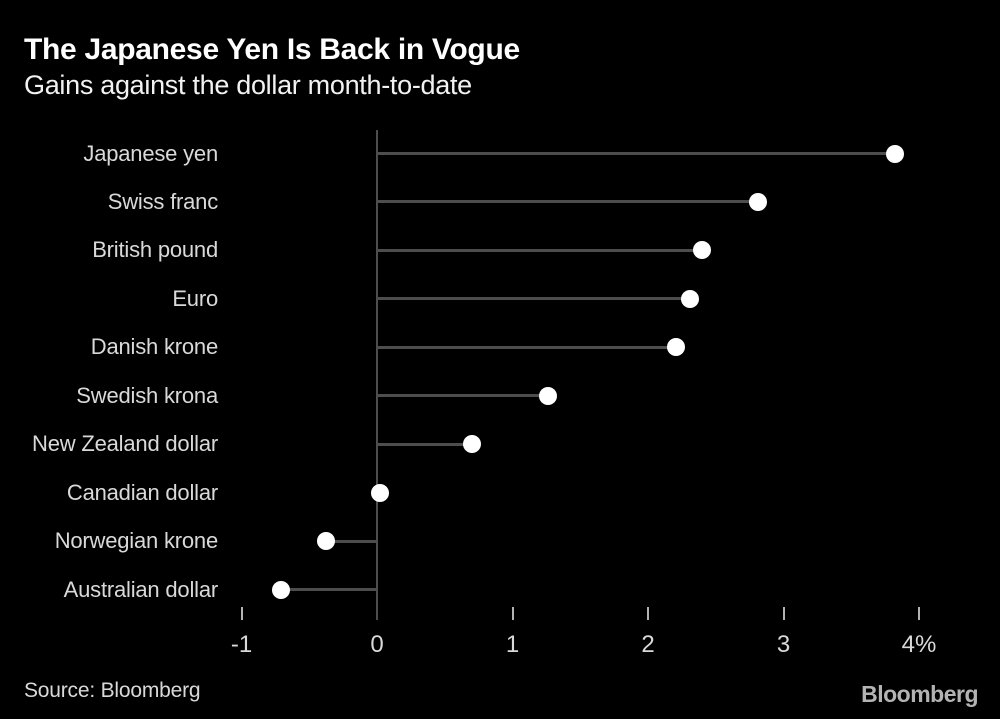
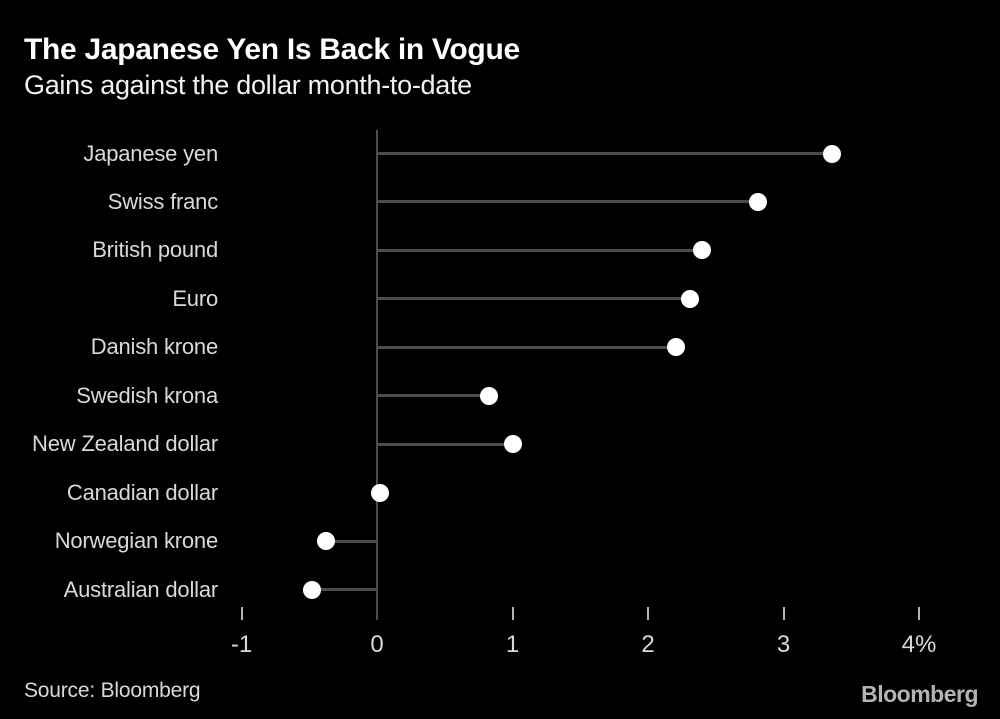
Japanese yen: 3.82% -> 3.36%
Swedish krona: 1.26% -> 0.83%
New Zealand dollar: 0.70% -> 1.00%
Australian dollar: -0.71% -> -0.48%
